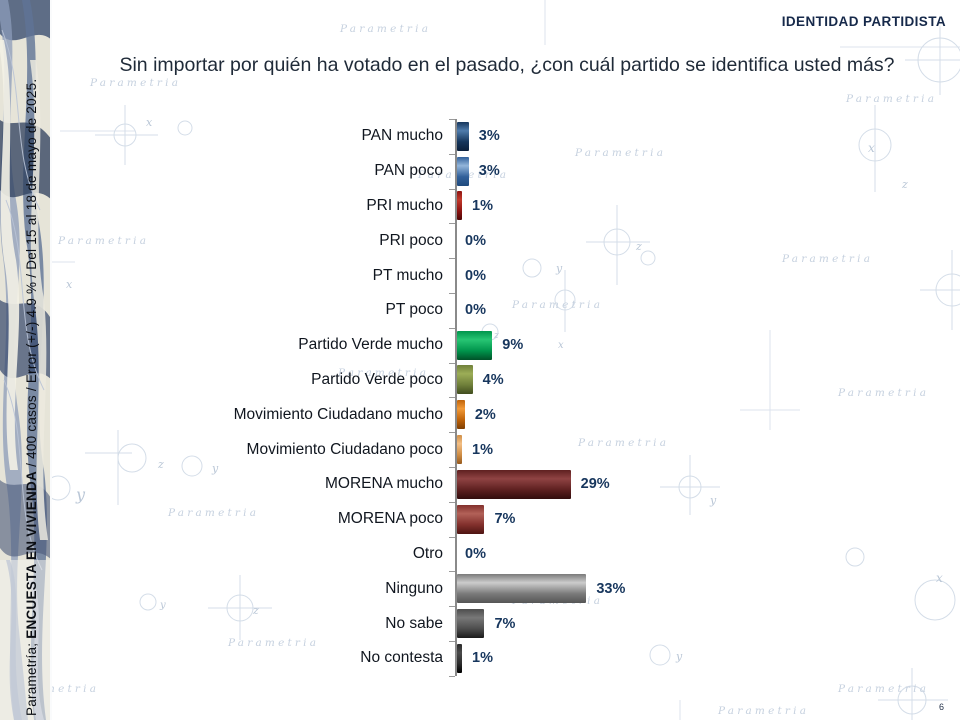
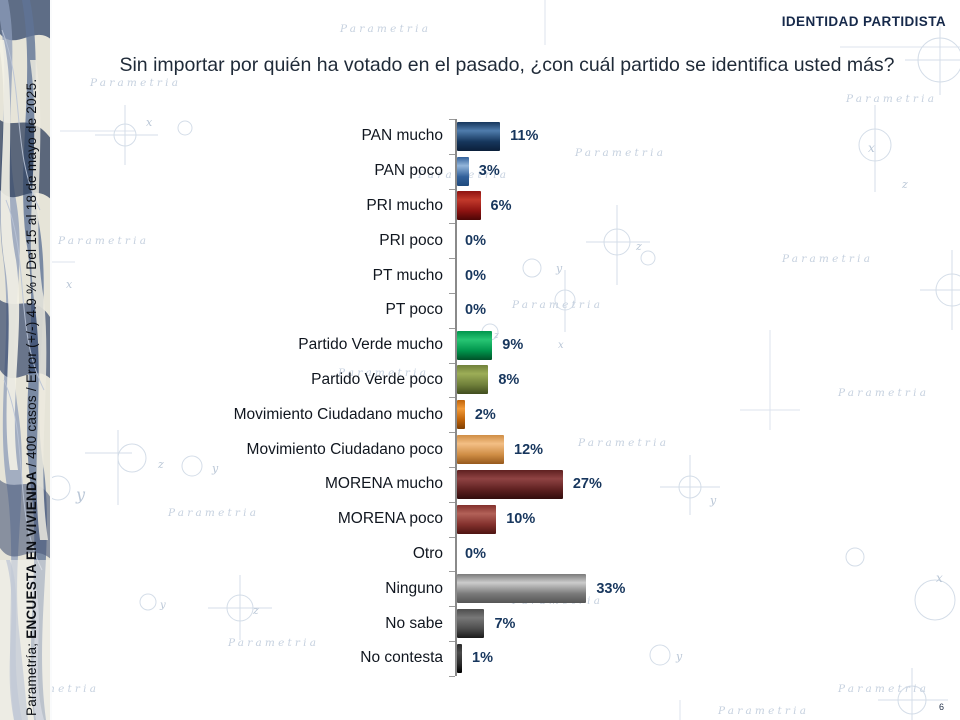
PAN mucho: 3% -> 11%
PRI mucho: 1% -> 6%
Partido Verde poco: 4% -> 8%
Movimiento Ciudadano poco: 1% -> 12%
MORENA mucho: 29% -> 27%
MORENA poco: 7% -> 10%
